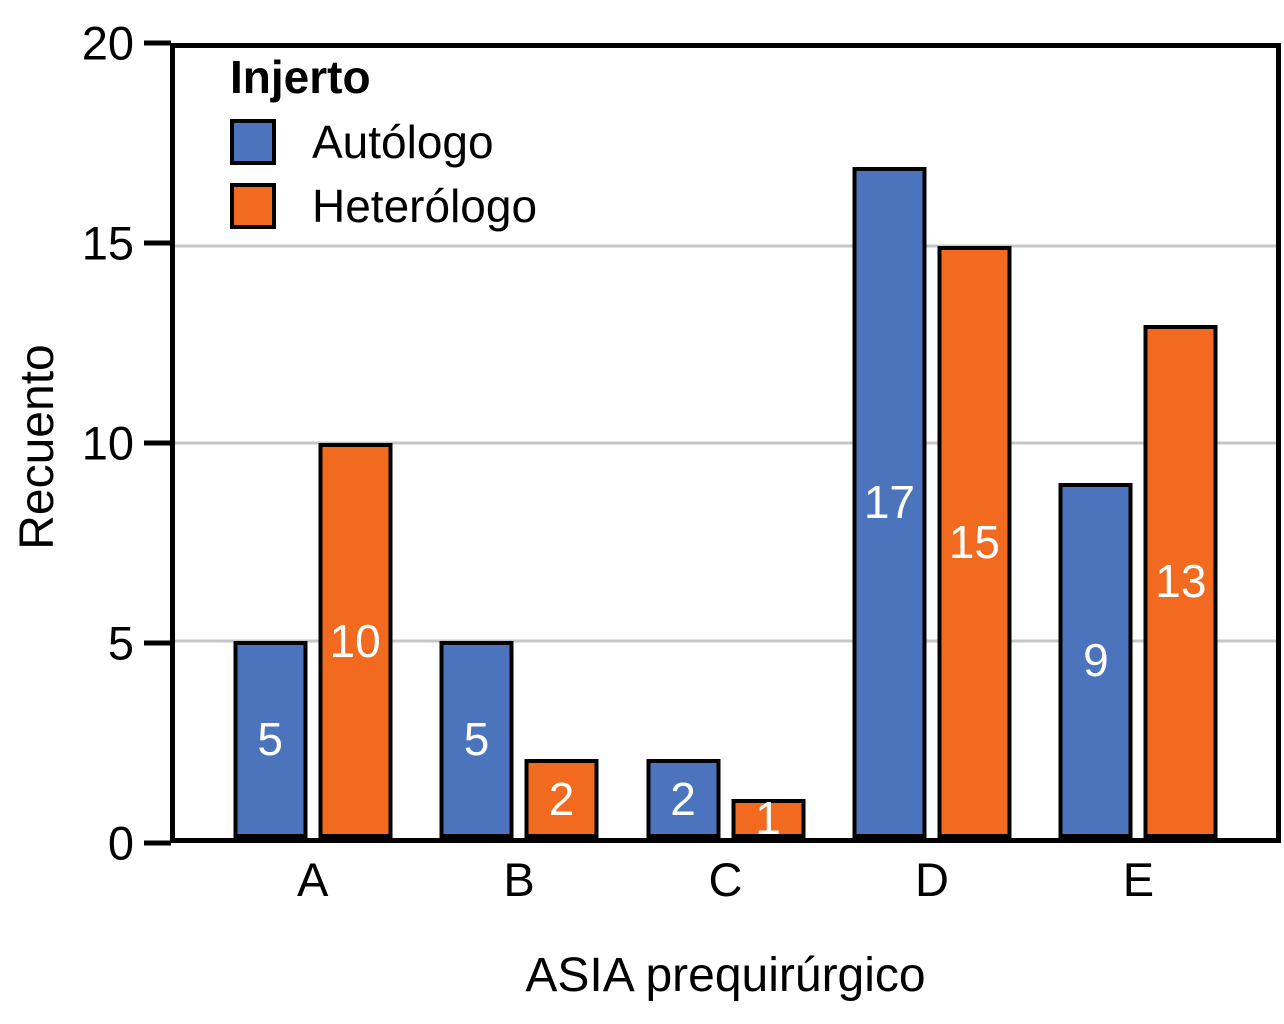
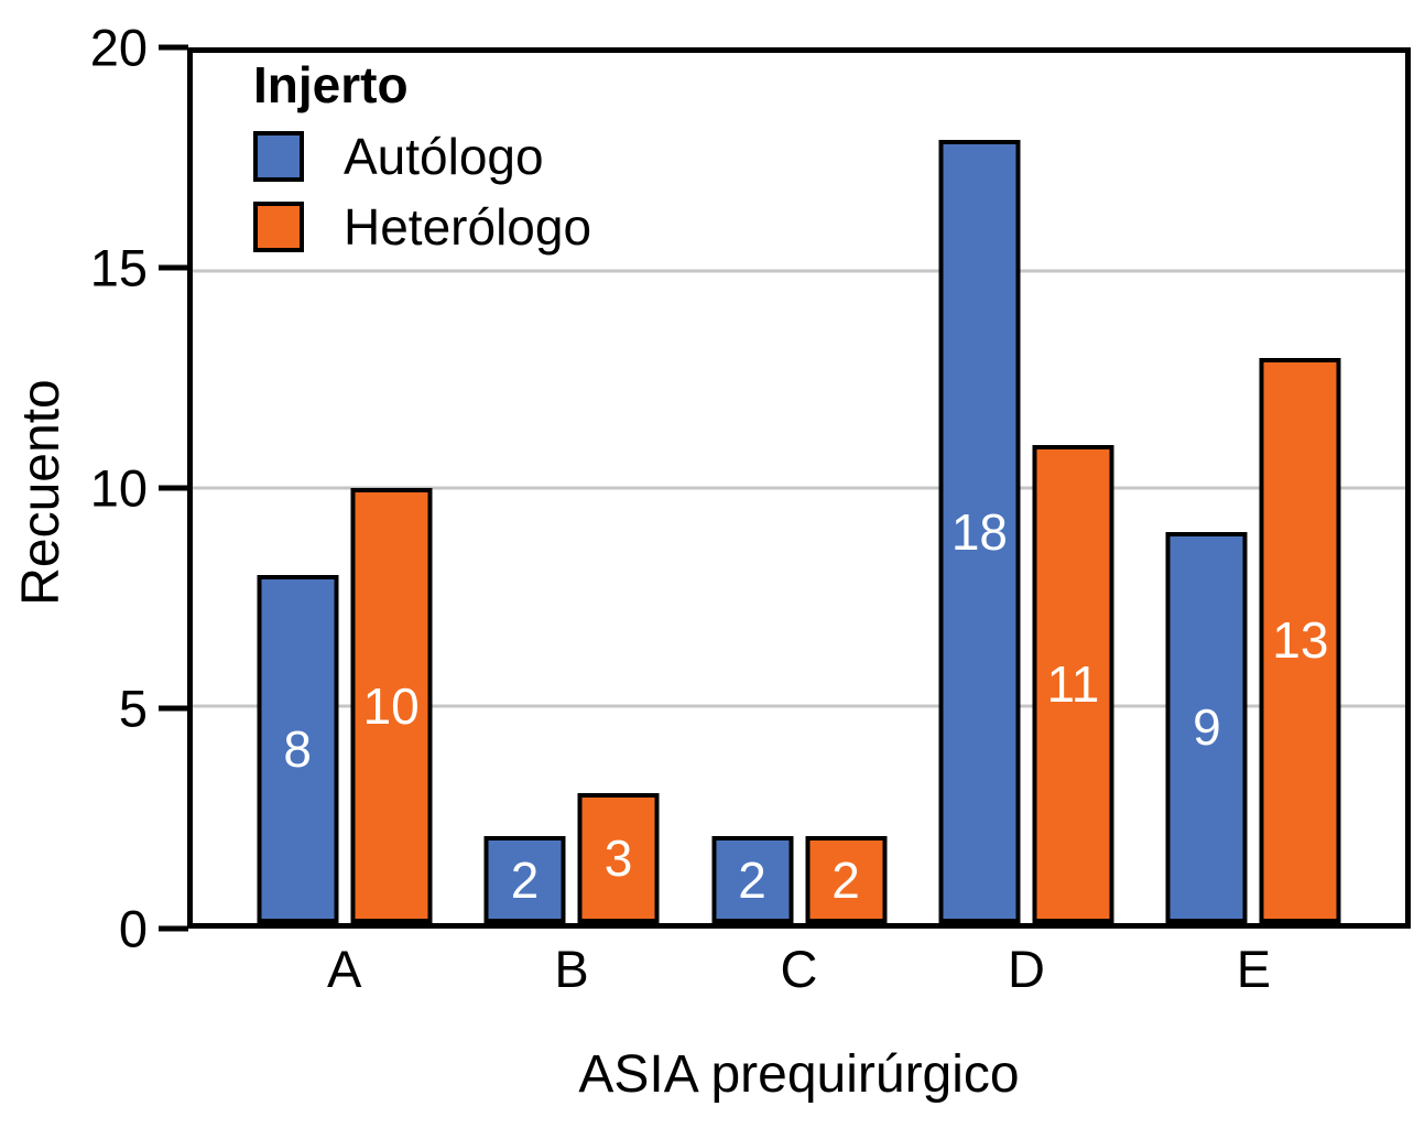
Autólogo/A: 5 -> 8
Autólogo/B: 5 -> 2
Heterólogo/B: 2 -> 3
Heterólogo/C: 1 -> 2
Autólogo/D: 17 -> 18
Heterólogo/D: 15 -> 11
